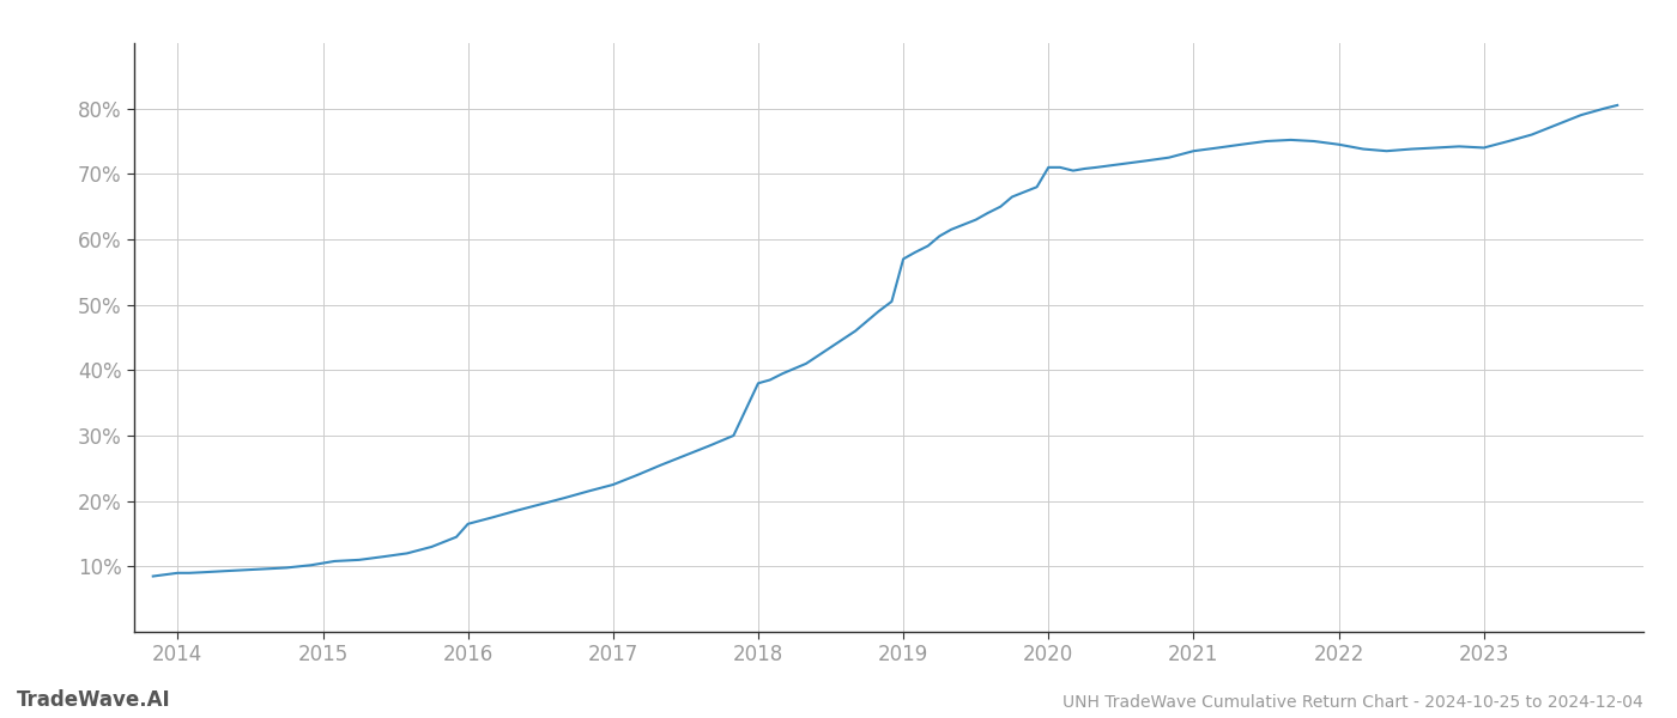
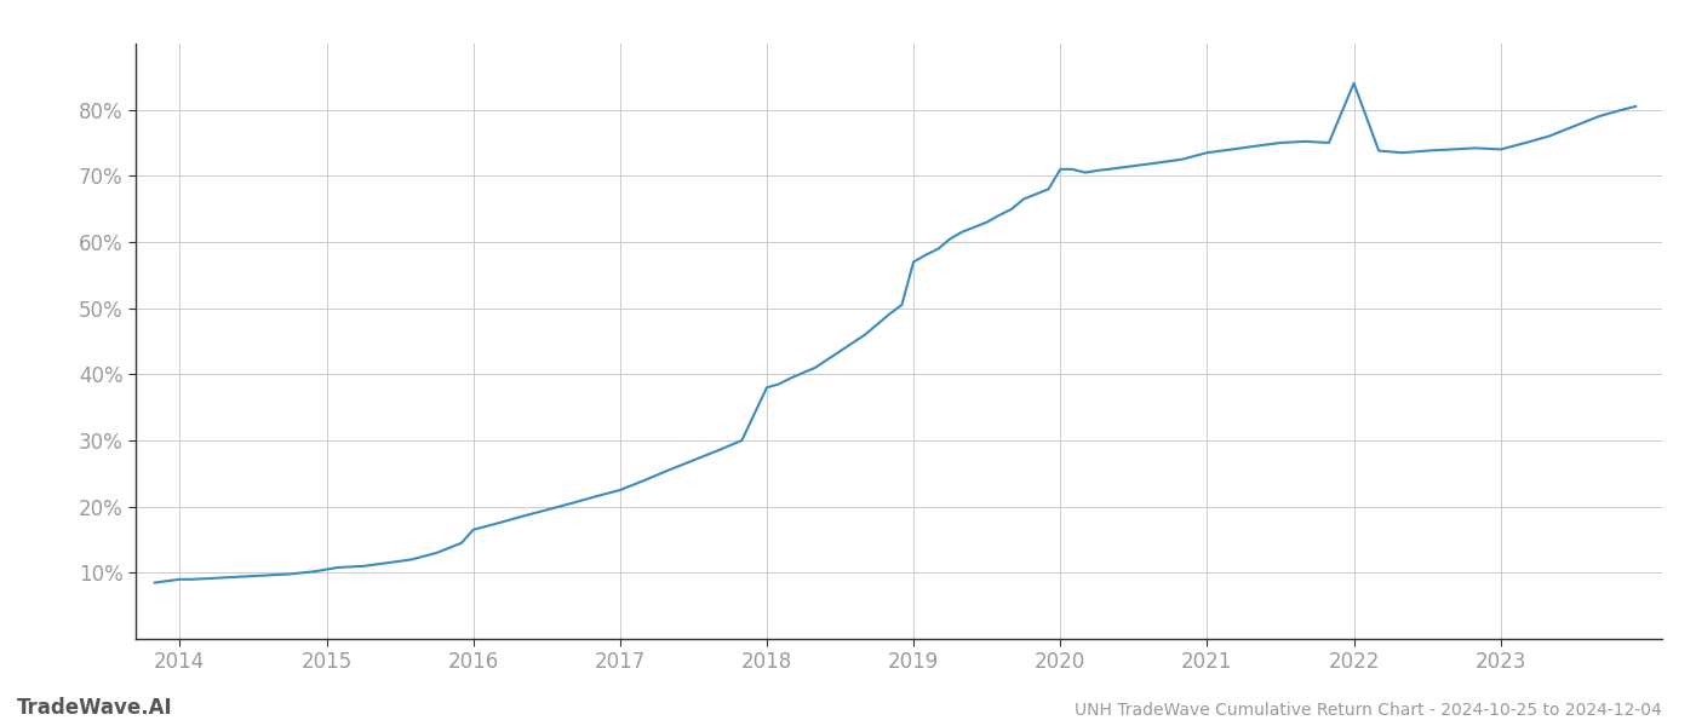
2022: 74.5% -> 84.0%
